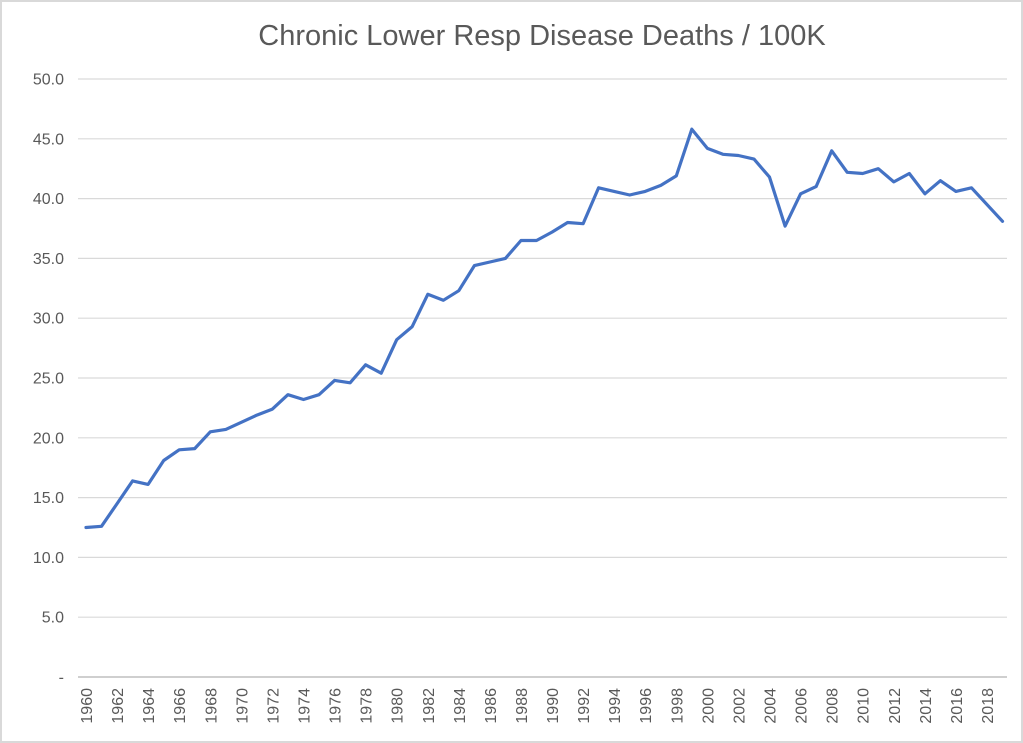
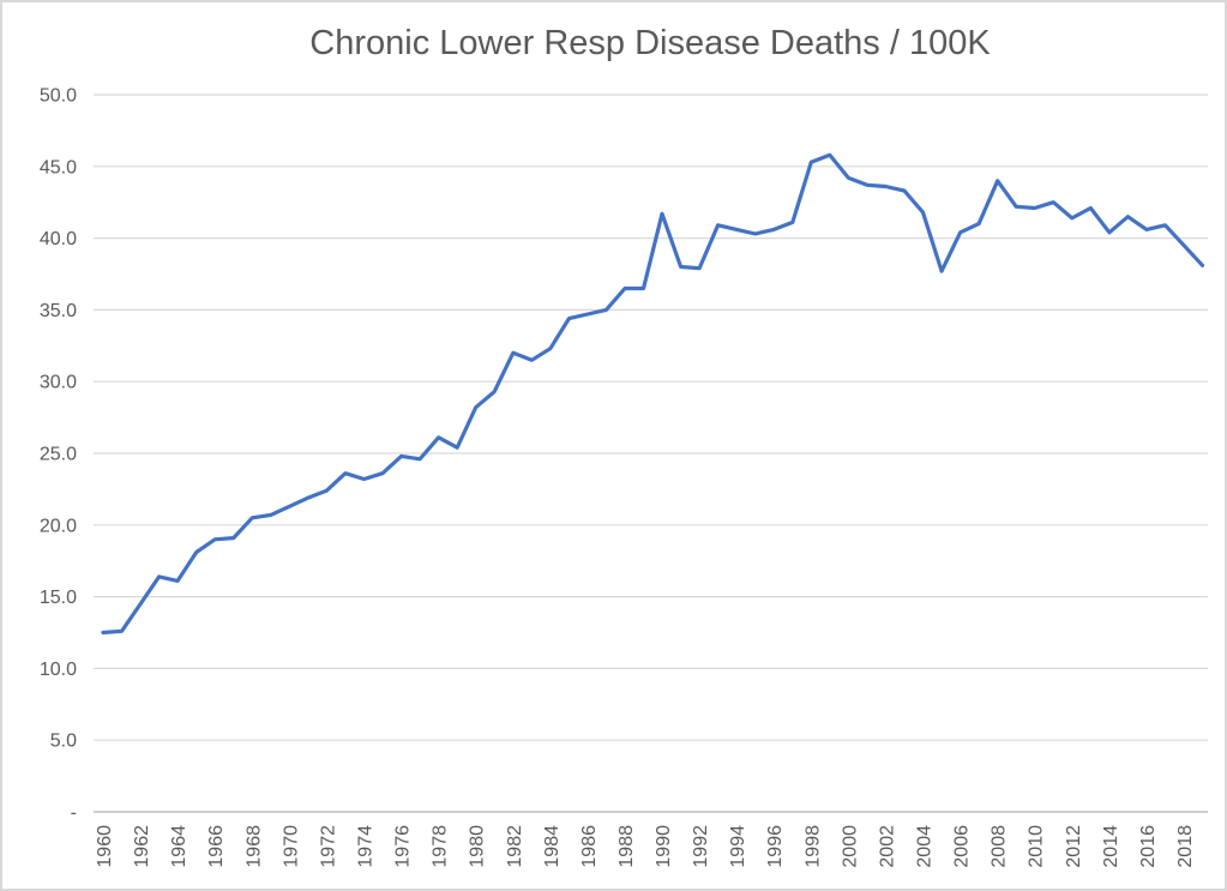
1990: 37.2 -> 41.7
1998: 41.9 -> 45.3
